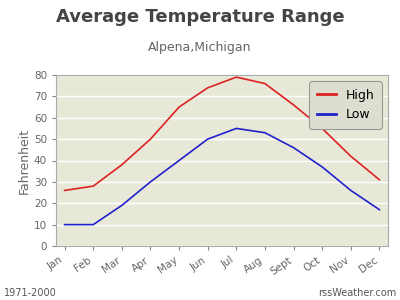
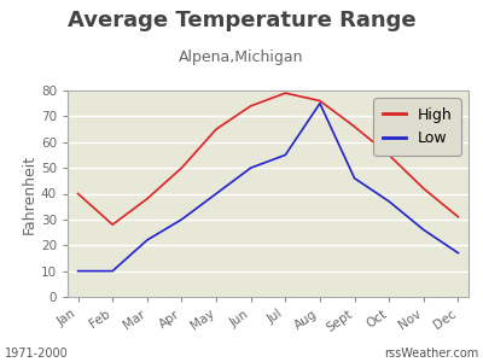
High/Jan: 26 -> 40
Low/Mar: 19 -> 22
Low/Aug: 53 -> 75
